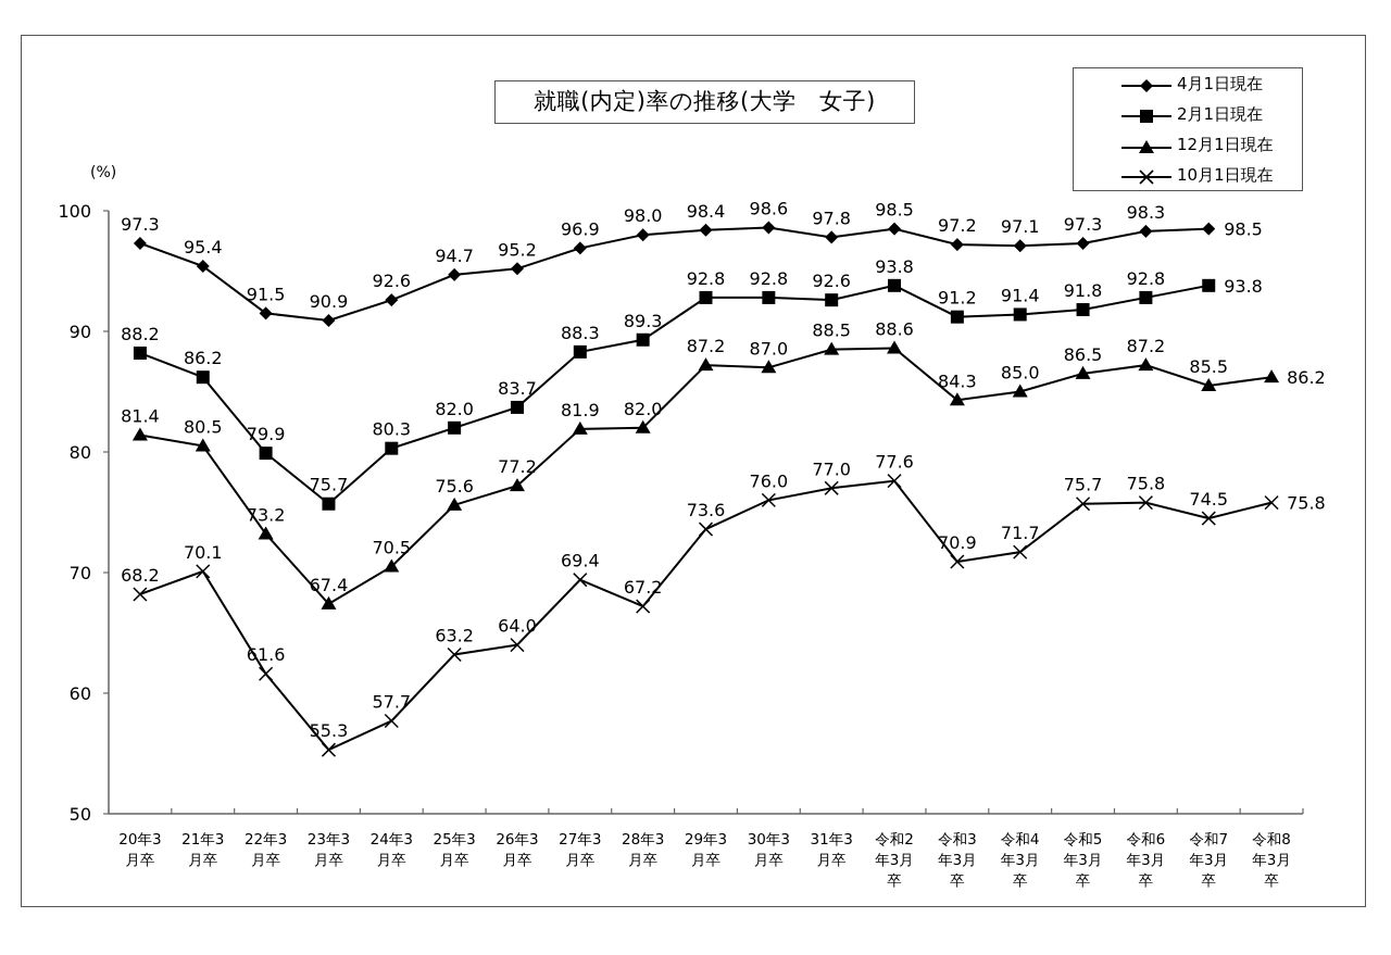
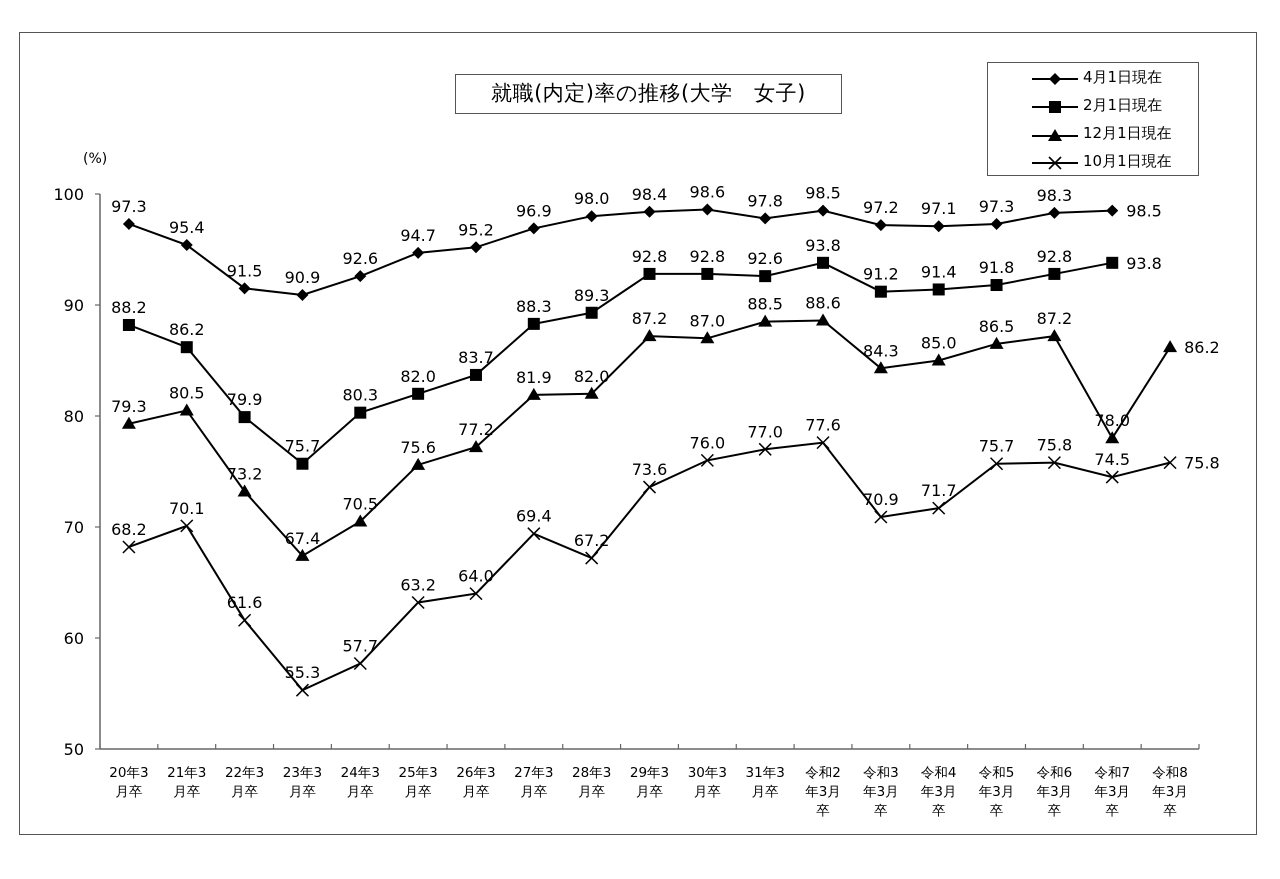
12月1日現在/20年3月卒: 81.4 -> 79.3
12月1日現在/令和7年3月卒: 85.5 -> 78.0
